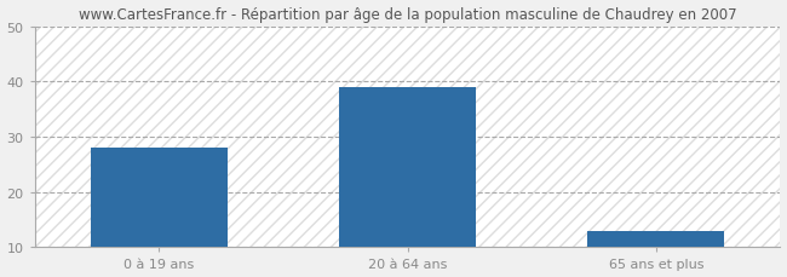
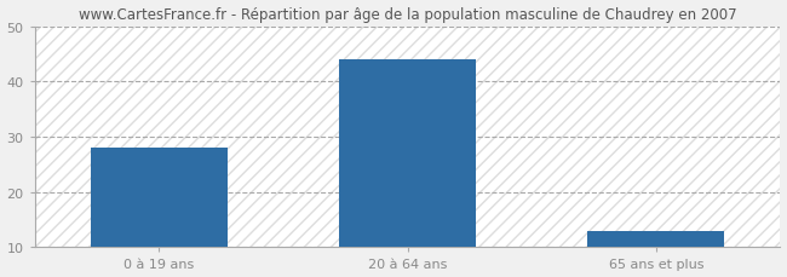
20 à 64 ans: 39 -> 44
